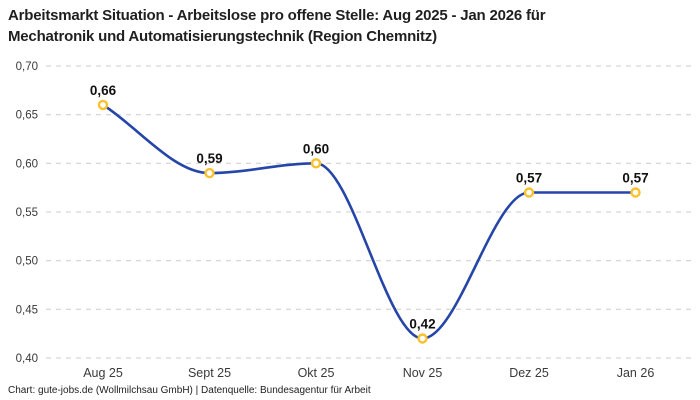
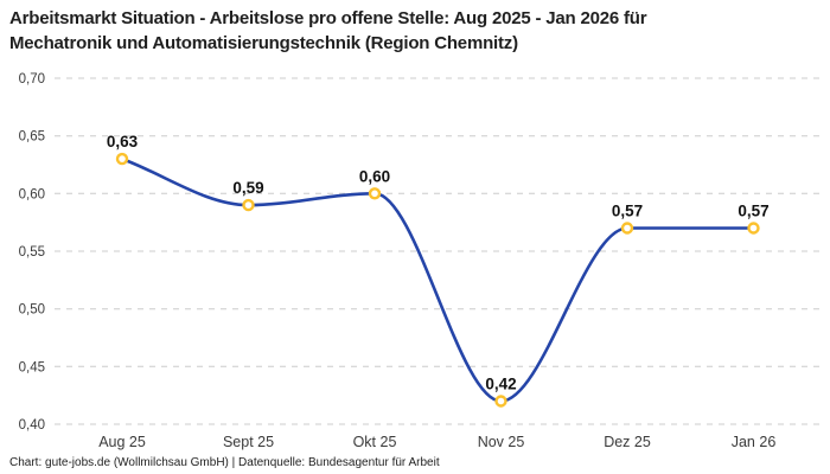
Aug 25: 0,66 -> 0,63
